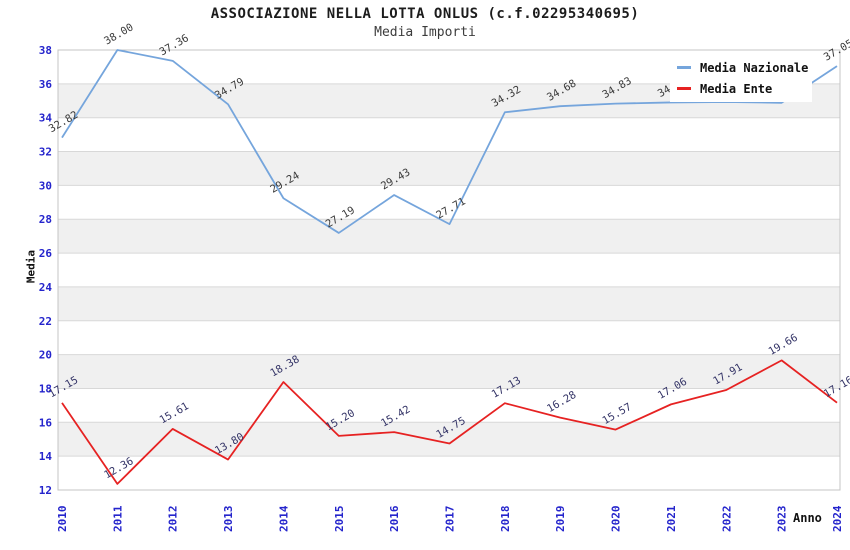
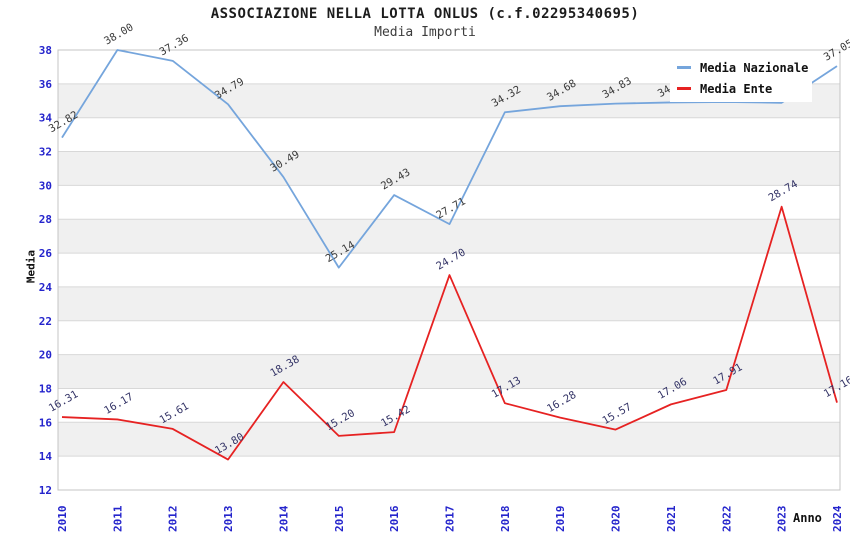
Media Ente/2010: 17.15 -> 16.31
Media Ente/2011: 12.36 -> 16.17
Media Nazionale/2014: 29.24 -> 30.49
Media Nazionale/2015: 27.19 -> 25.14
Media Ente/2017: 14.75 -> 24.70
Media Ente/2023: 19.66 -> 28.74
